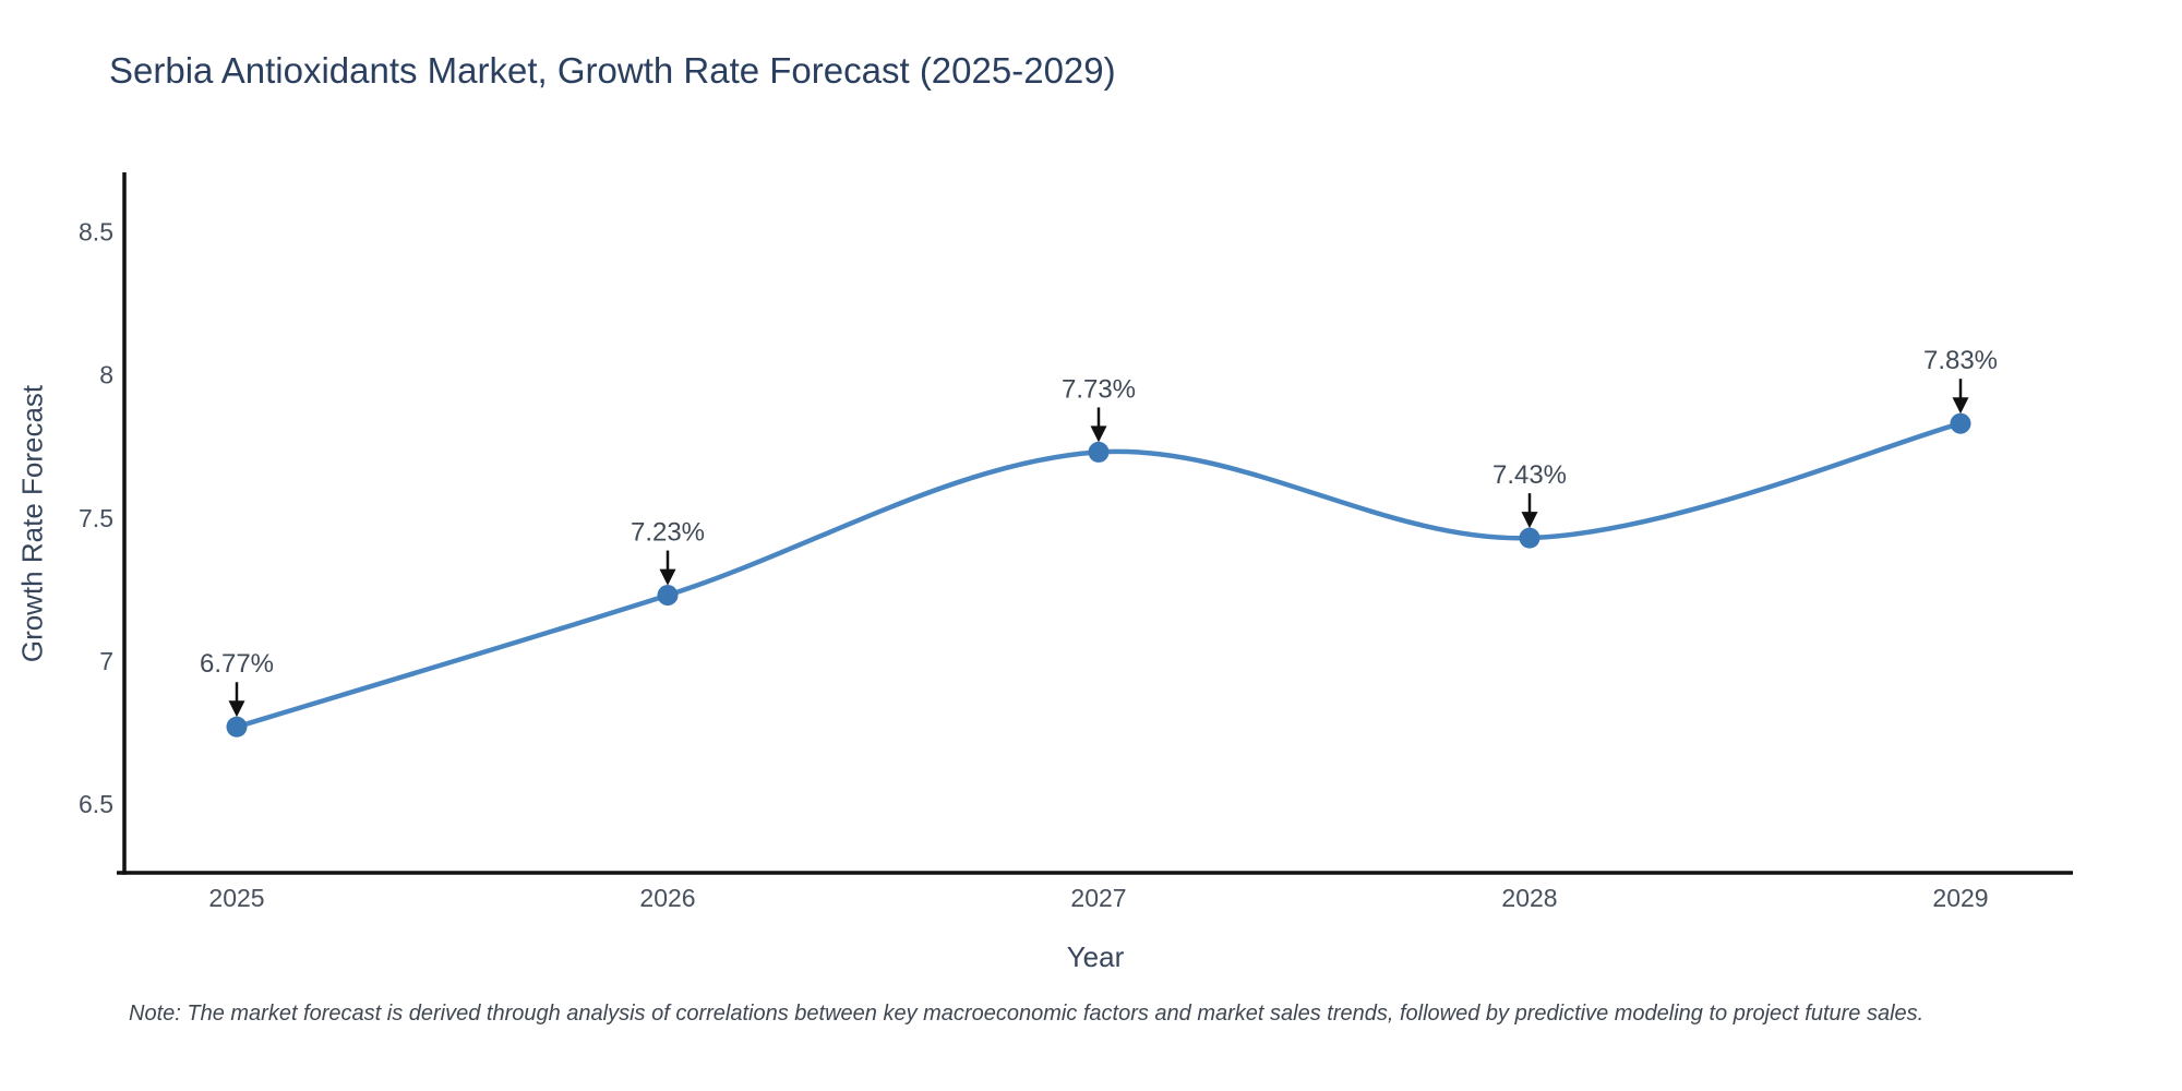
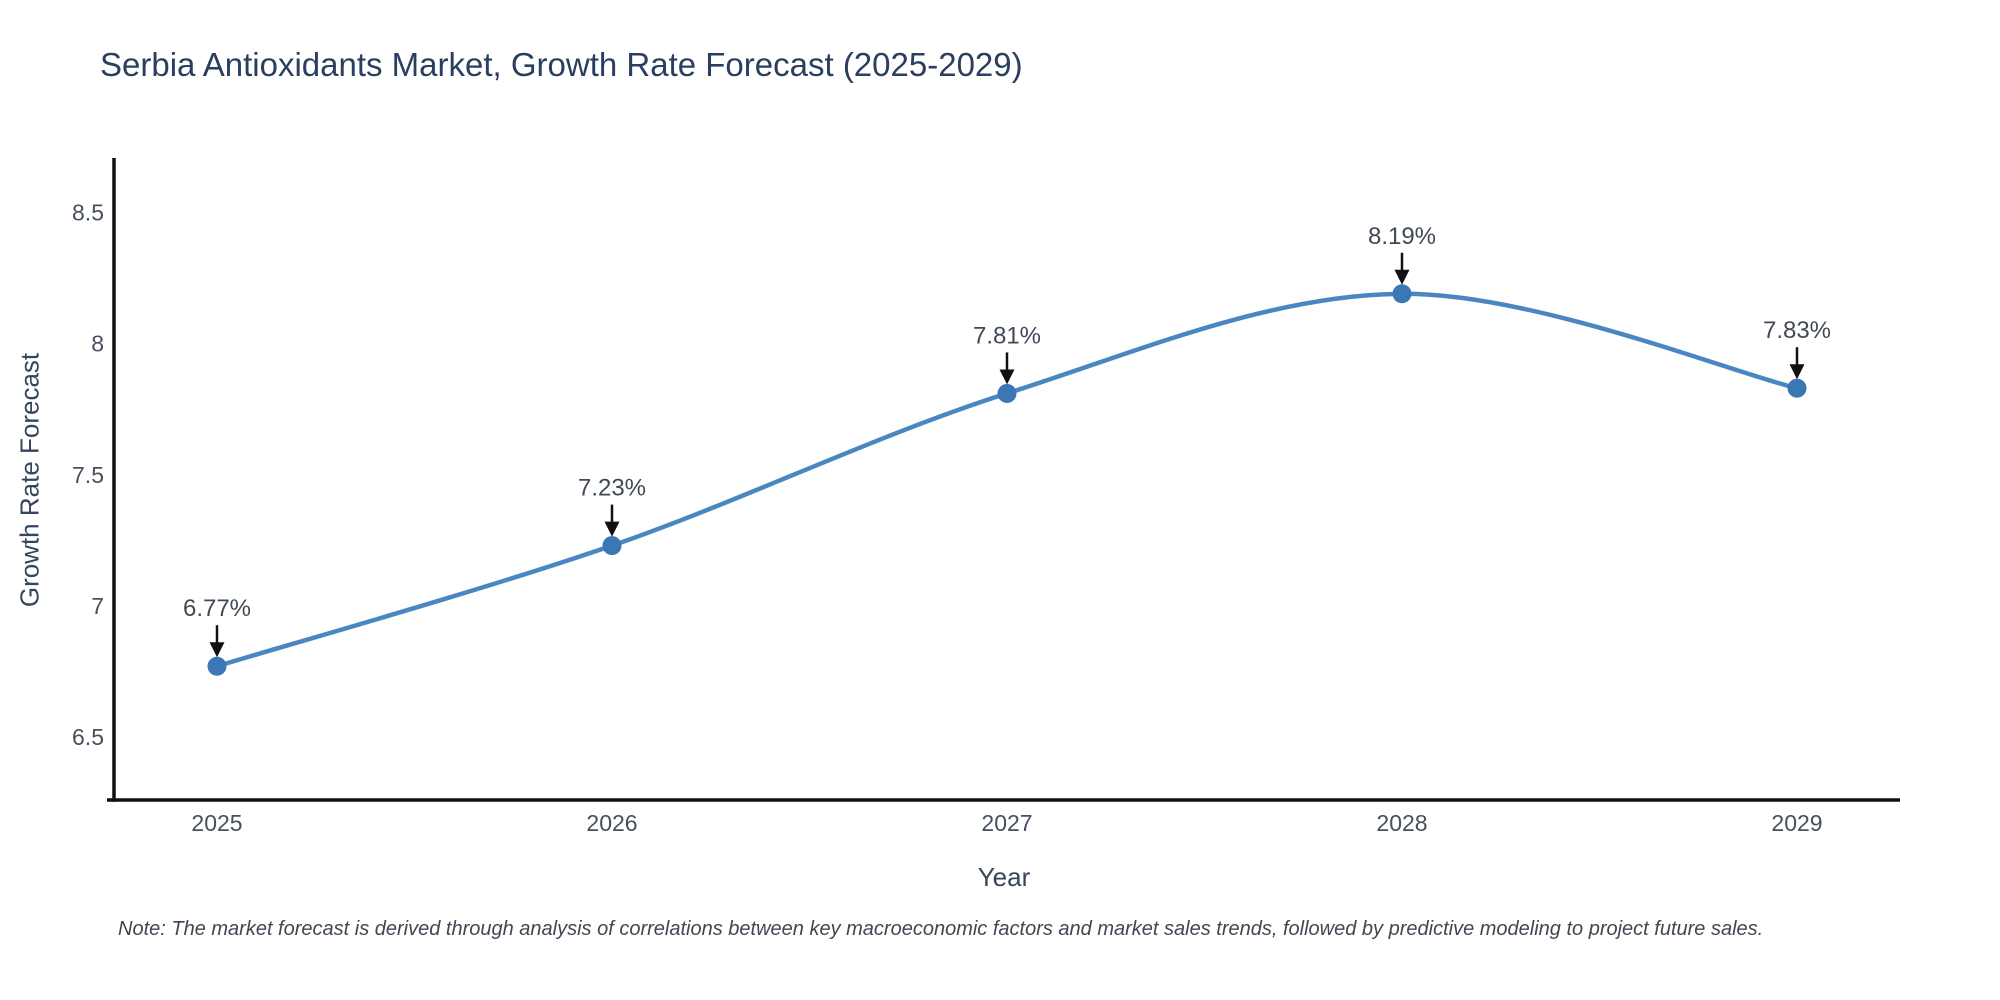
2027: 7.73% -> 7.81%
2028: 7.43% -> 8.19%
